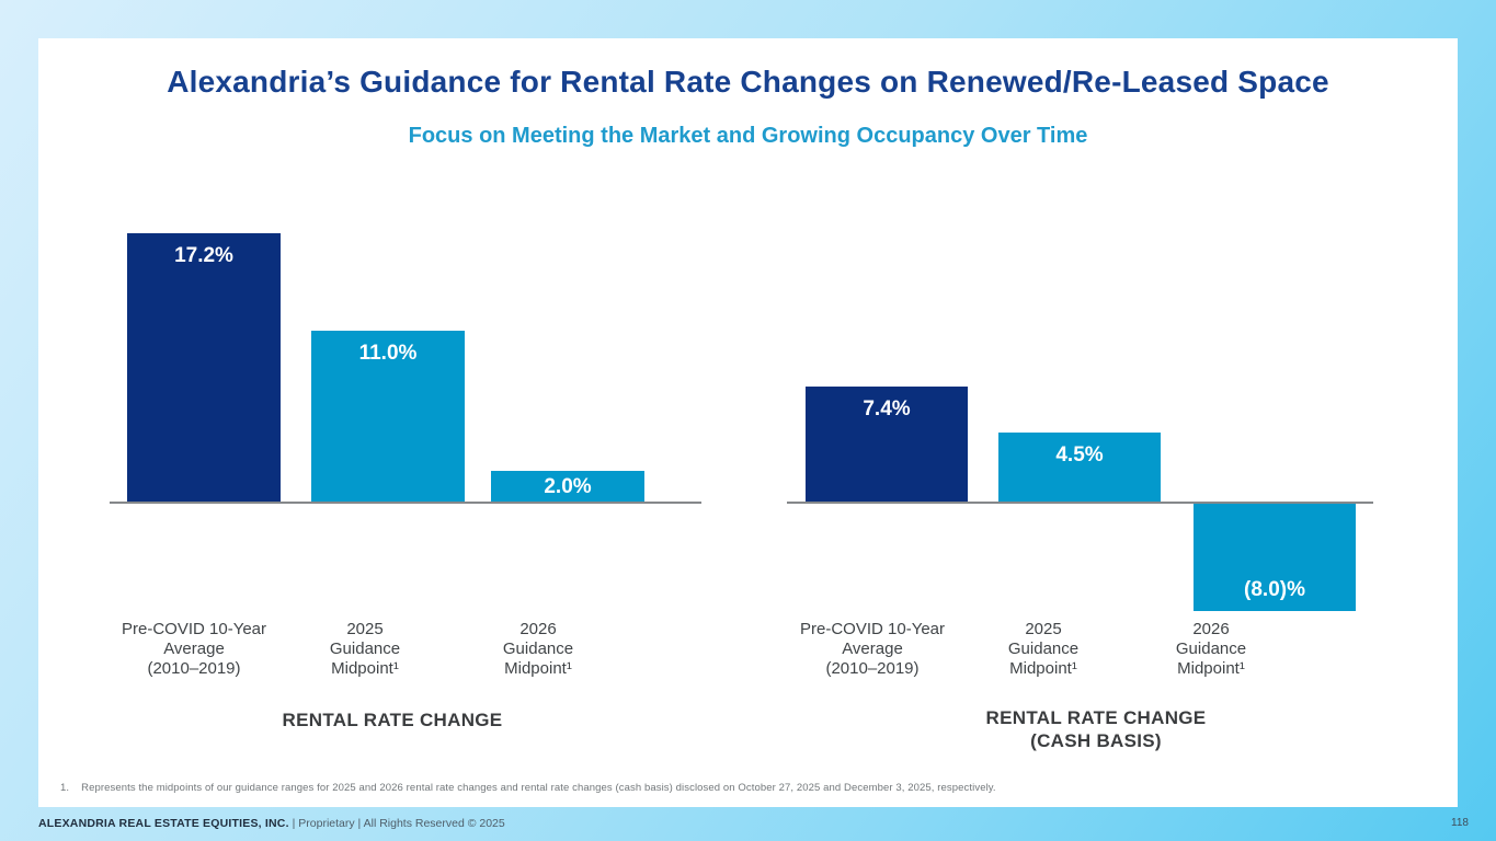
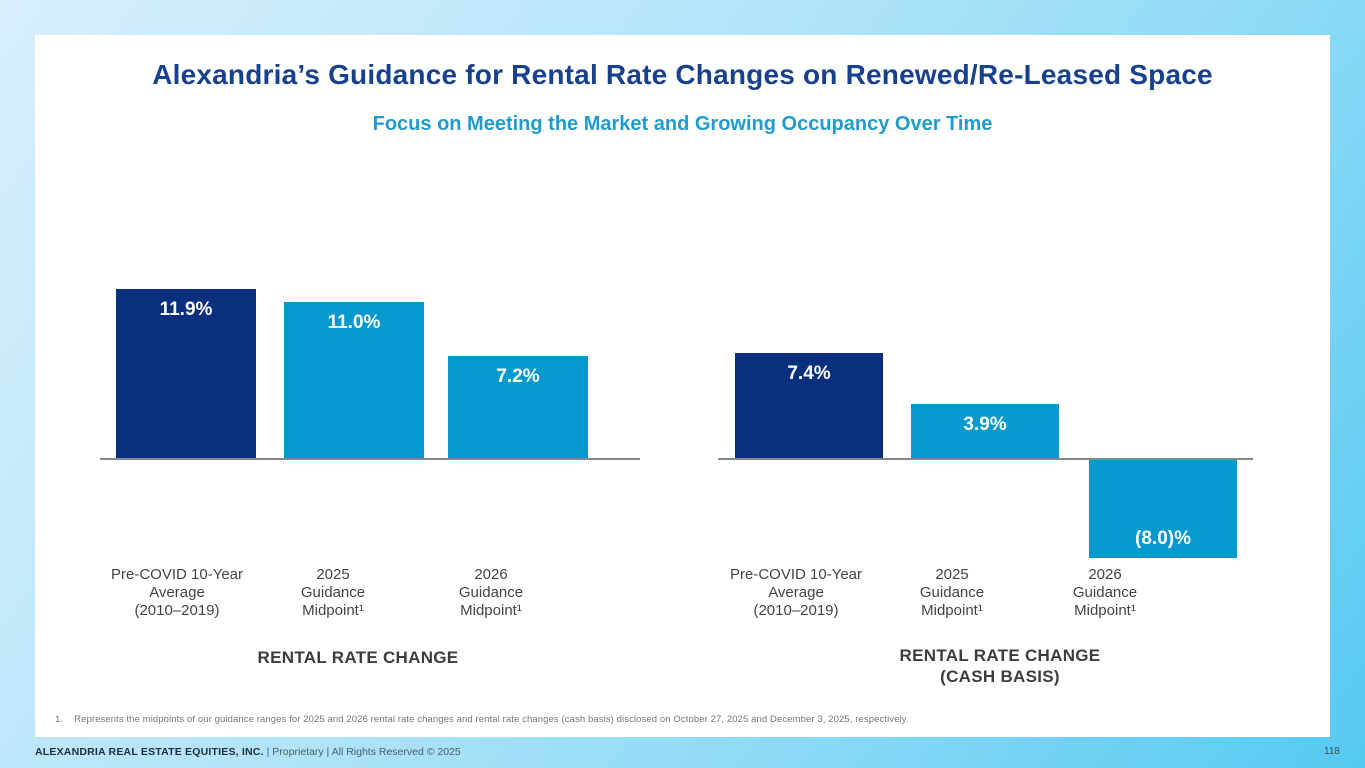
RENTAL RATE CHANGE/Pre-COVID 10-Year Average (2010–2019): 17.2% -> 11.9%
RENTAL RATE CHANGE/2026 Guidance Midpoint¹: 2.0% -> 7.2%
RENTAL RATE CHANGE (CASH BASIS)/2025 Guidance Midpoint¹: 4.5% -> 3.9%
